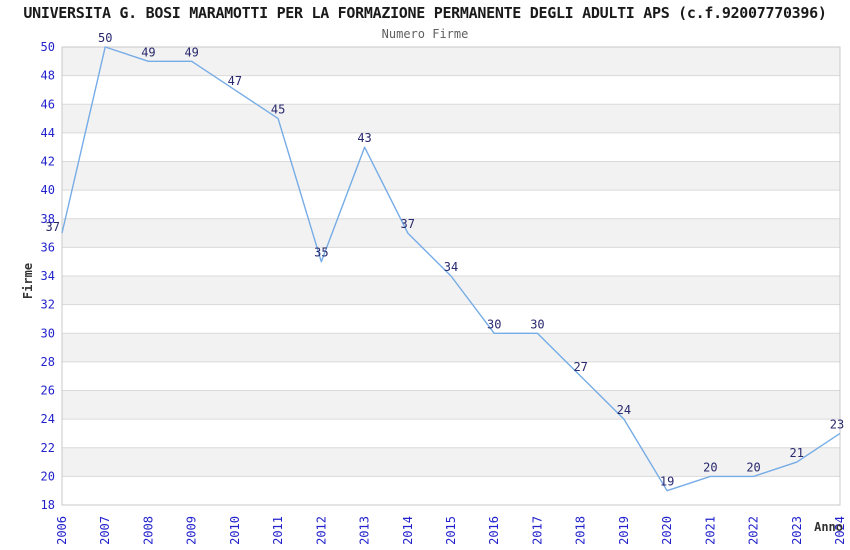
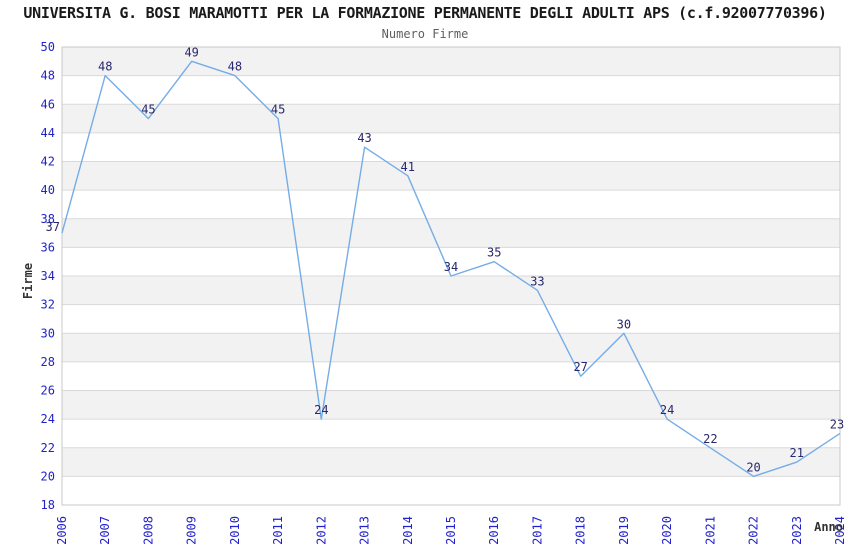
2007: 50 -> 48
2008: 49 -> 45
2010: 47 -> 48
2012: 35 -> 24
2014: 37 -> 41
2016: 30 -> 35
2017: 30 -> 33
2019: 24 -> 30
2020: 19 -> 24
2021: 20 -> 22
